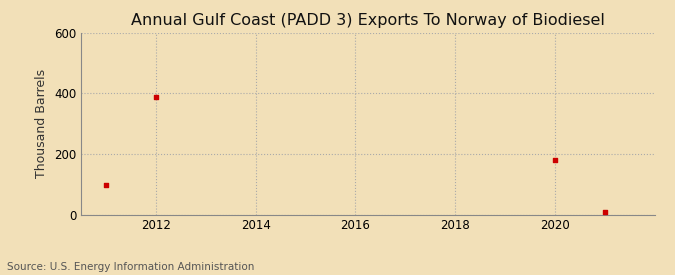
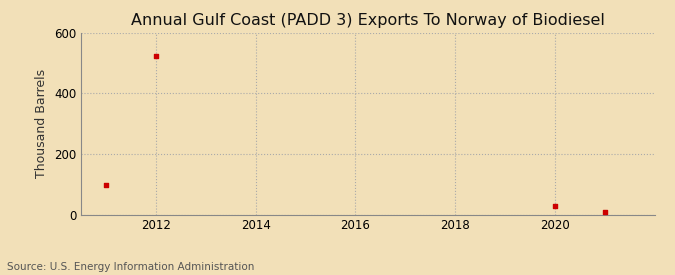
2012: 390 -> 524
2020: 180 -> 28
